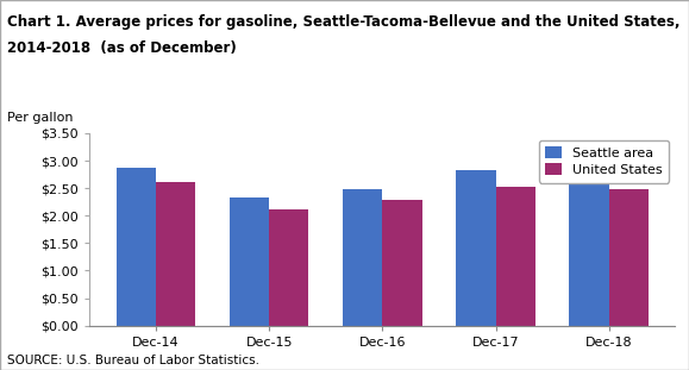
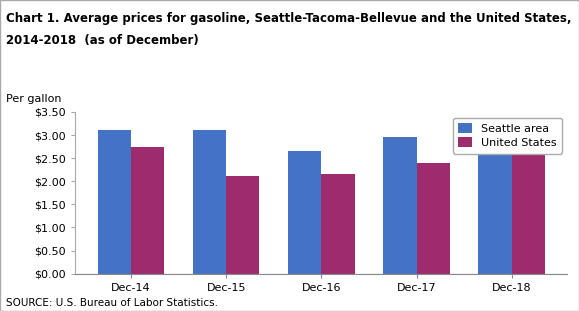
Seattle area/Dec-14: $2.87 -> $3.10
United States/Dec-14: $2.61 -> $2.75
Seattle area/Dec-15: $2.34 -> $3.10
Seattle area/Dec-16: $2.49 -> $2.65
United States/Dec-16: $2.29 -> $2.15
Seattle area/Dec-17: $2.83 -> $2.95
United States/Dec-17: $2.52 -> $2.40
United States/Dec-18: $2.49 -> $2.60
